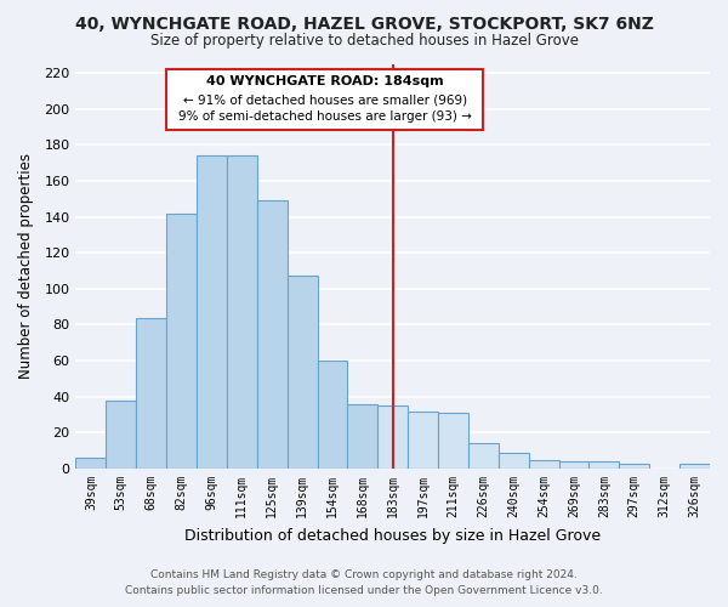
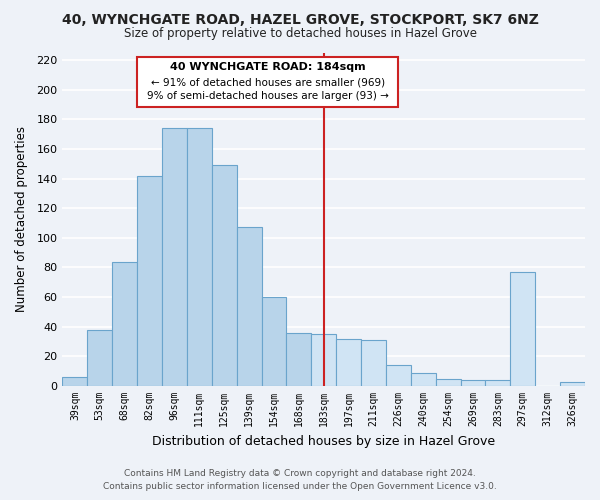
297sqm: 3 -> 77
